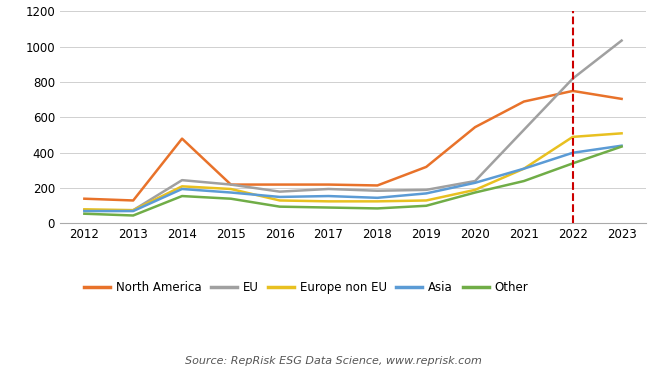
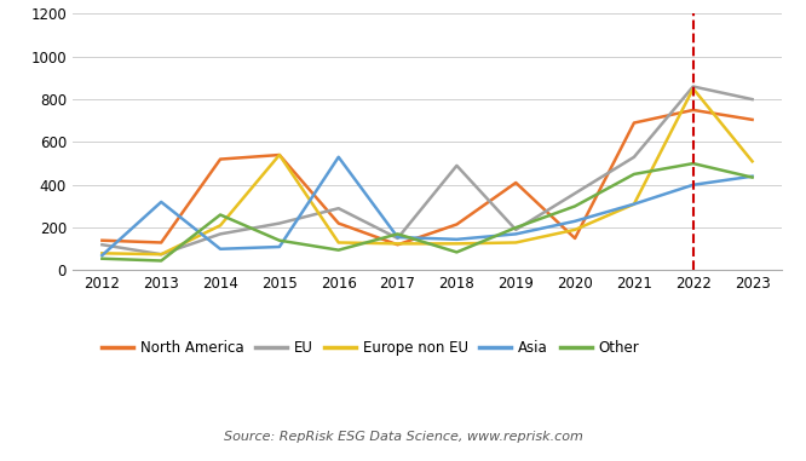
EU/2012: 80 -> 120
Asia/2013: 70 -> 320
North America/2014: 480 -> 520
EU/2014: 240 -> 170
Asia/2014: 200 -> 100
Other/2014: 160 -> 260
North America/2015: 220 -> 540
Europe non EU/2015: 200 -> 540
Asia/2015: 180 -> 110
EU/2016: 180 -> 290
Asia/2016: 150 -> 530
North America/2017: 220 -> 120
EU/2017: 200 -> 150
Other/2017: 90 -> 170
EU/2018: 180 -> 490
North America/2019: 320 -> 410
Other/2019: 100 -> 200
North America/2020: 540 -> 150
EU/2020: 240 -> 360
Other/2020: 180 -> 300
Other/2021: 240 -> 450
EU/2022: 820 -> 860
Europe non EU/2022: 490 -> 850
Other/2022: 340 -> 500
EU/2023: 1040 -> 800
